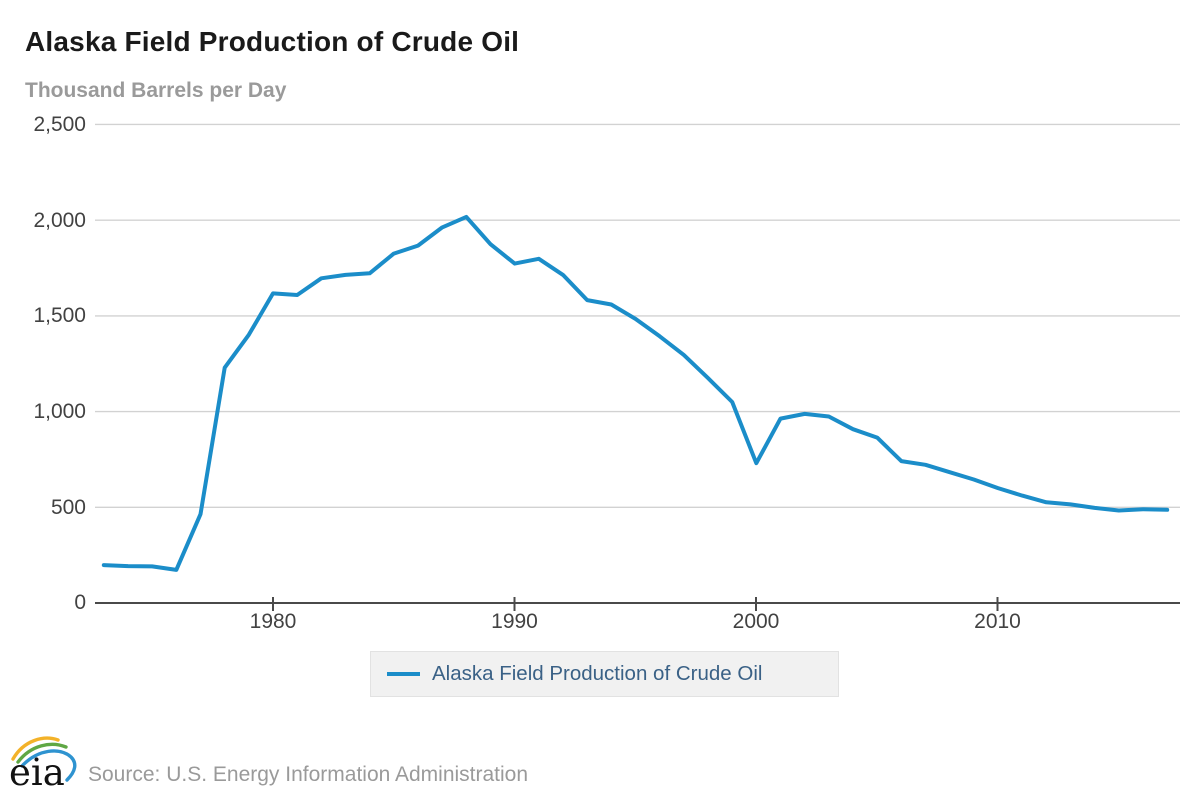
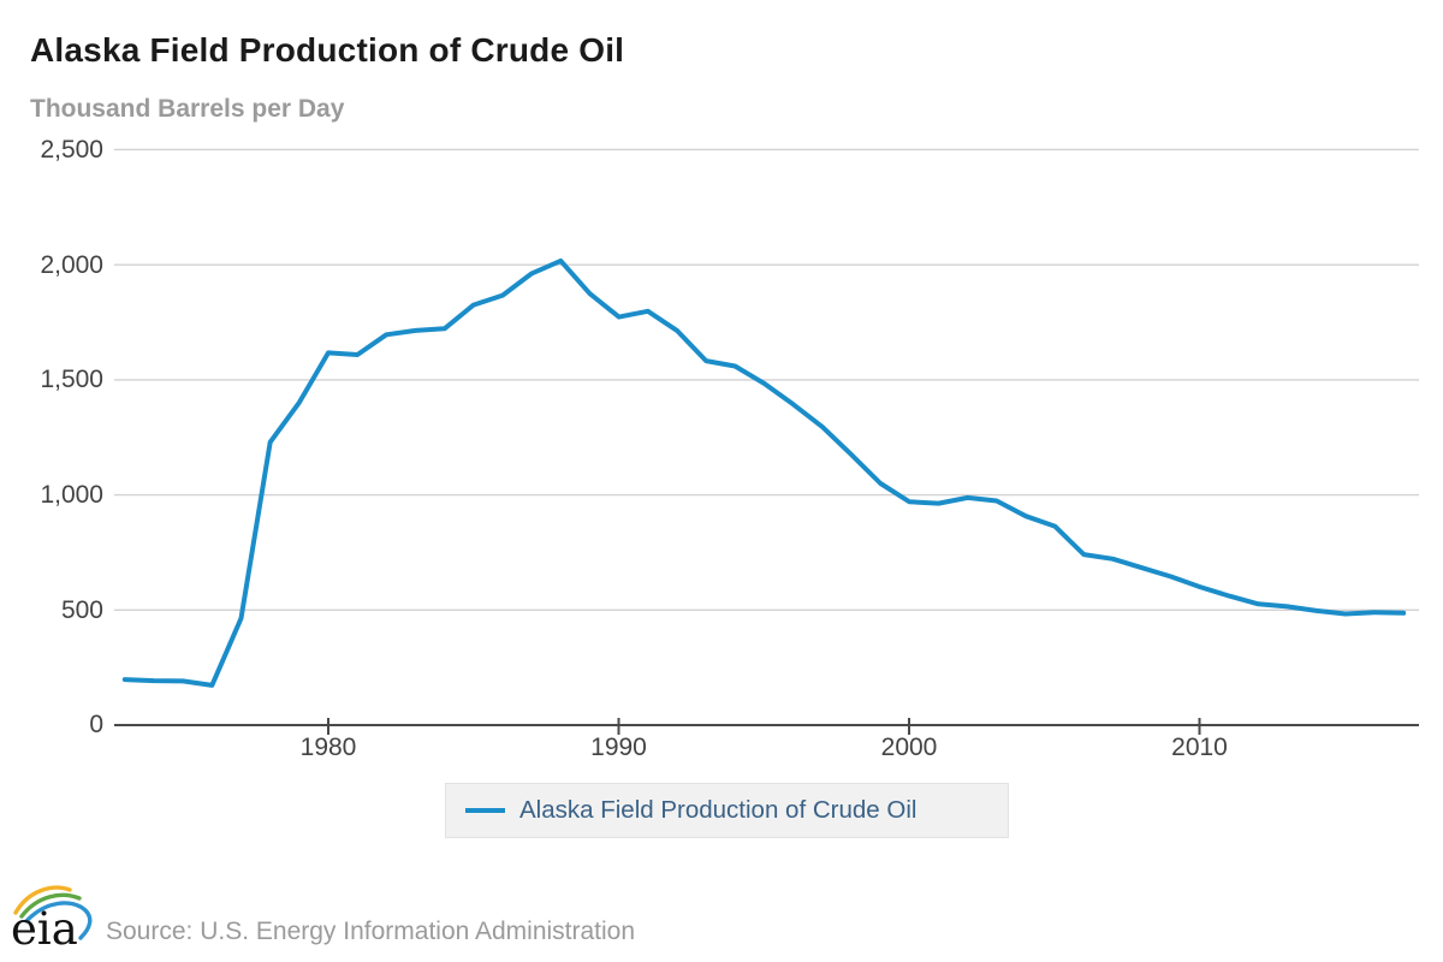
2000: 730 -> 970
